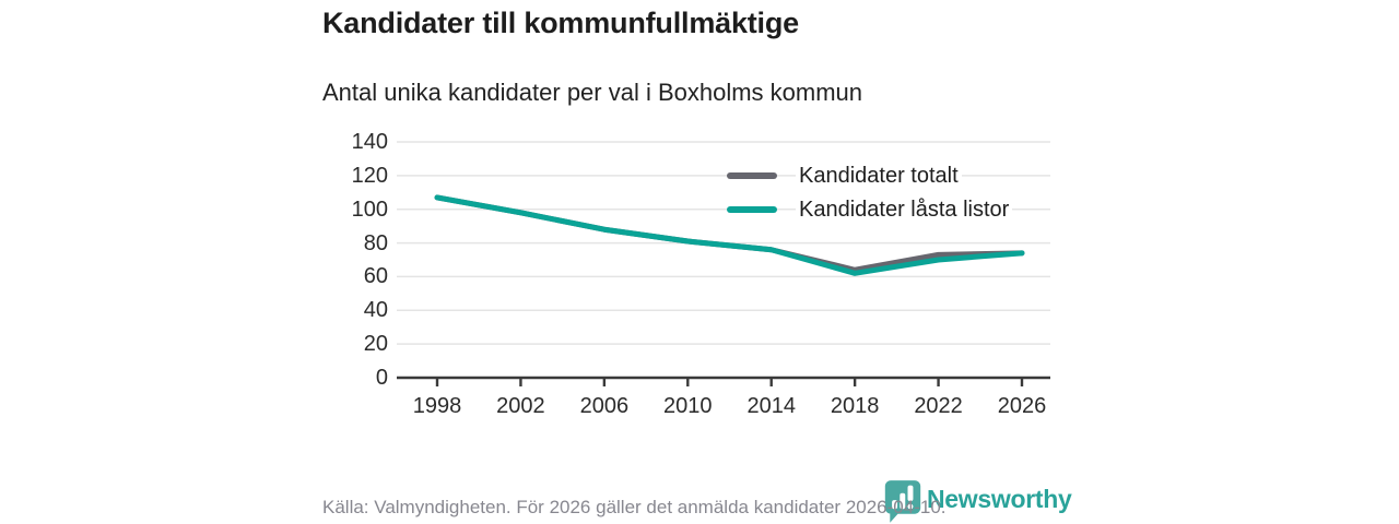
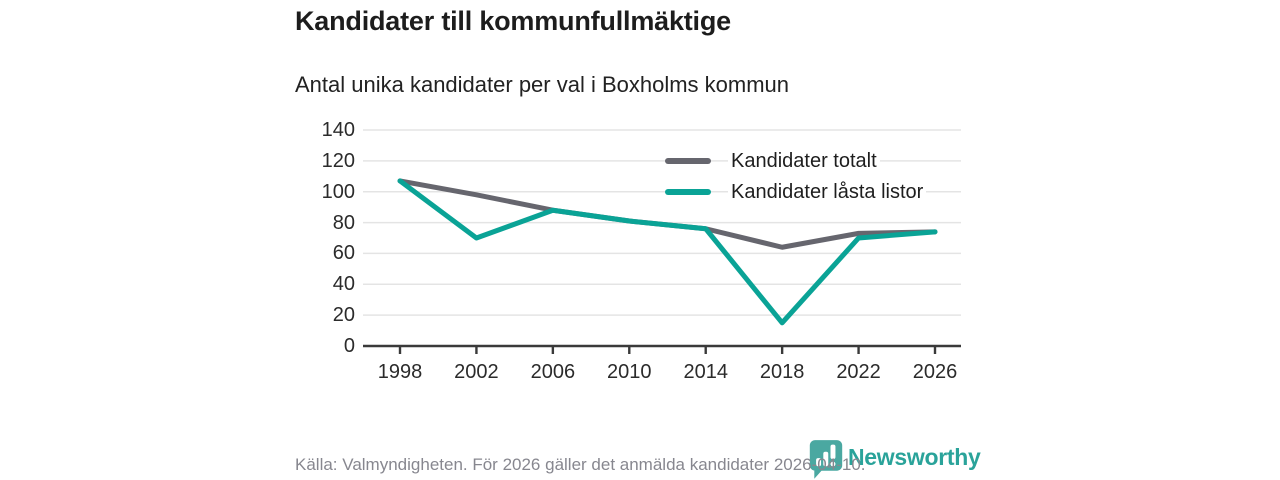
Kandidater låsta listor/2002: 98 -> 70
Kandidater låsta listor/2018: 62 -> 15
